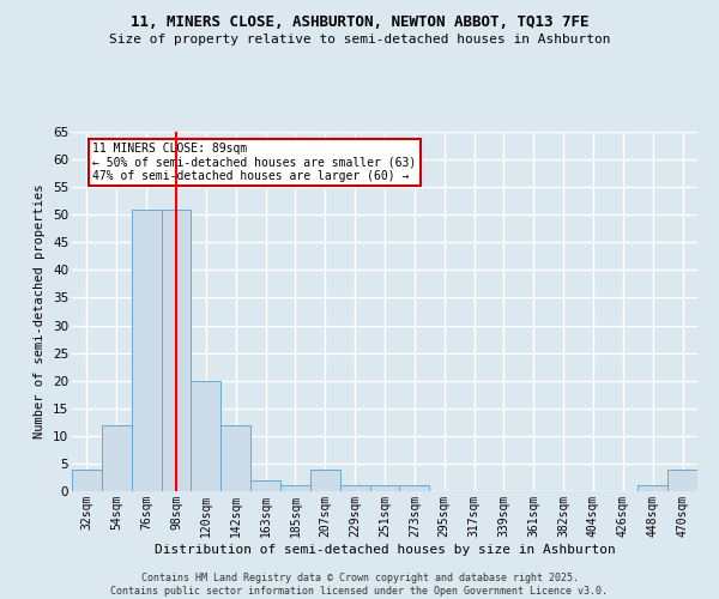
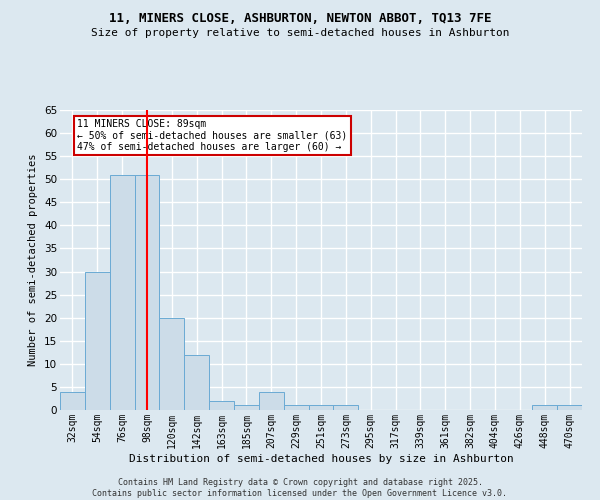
54sqm: 12 -> 30
470sqm: 4 -> 1
